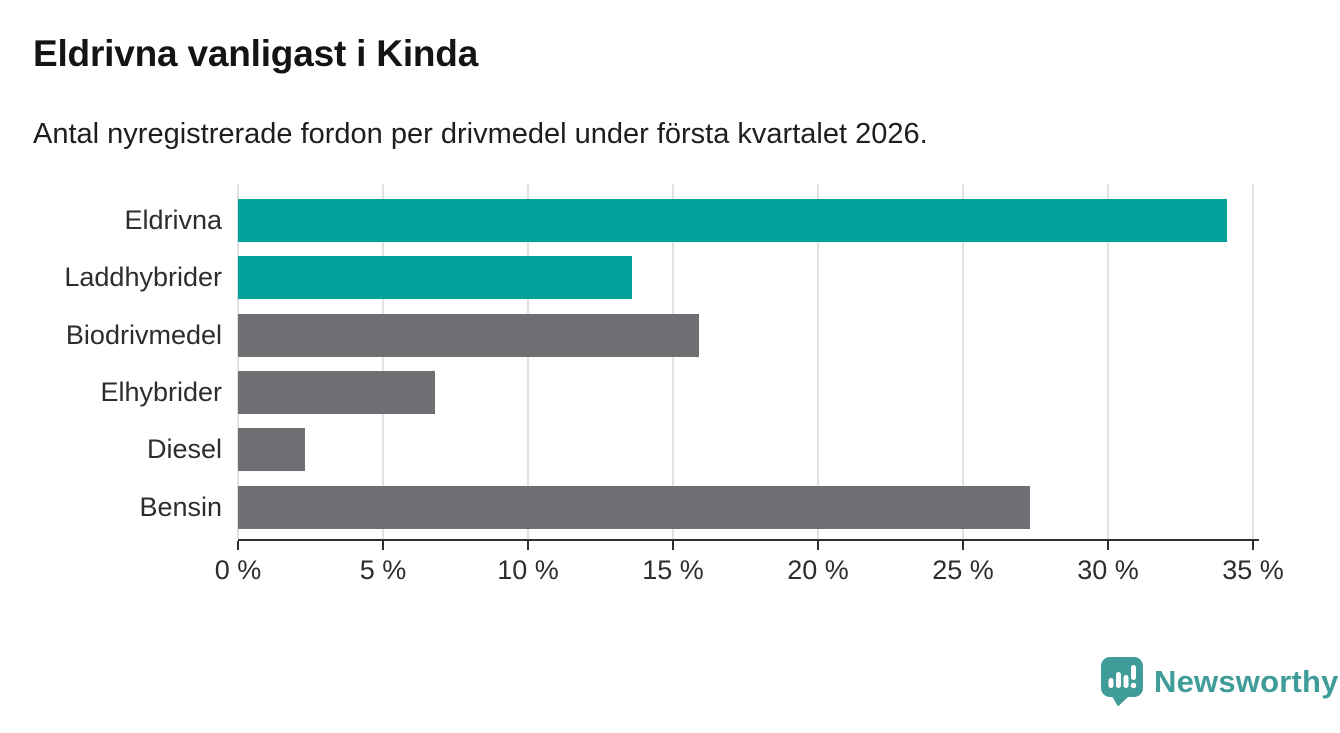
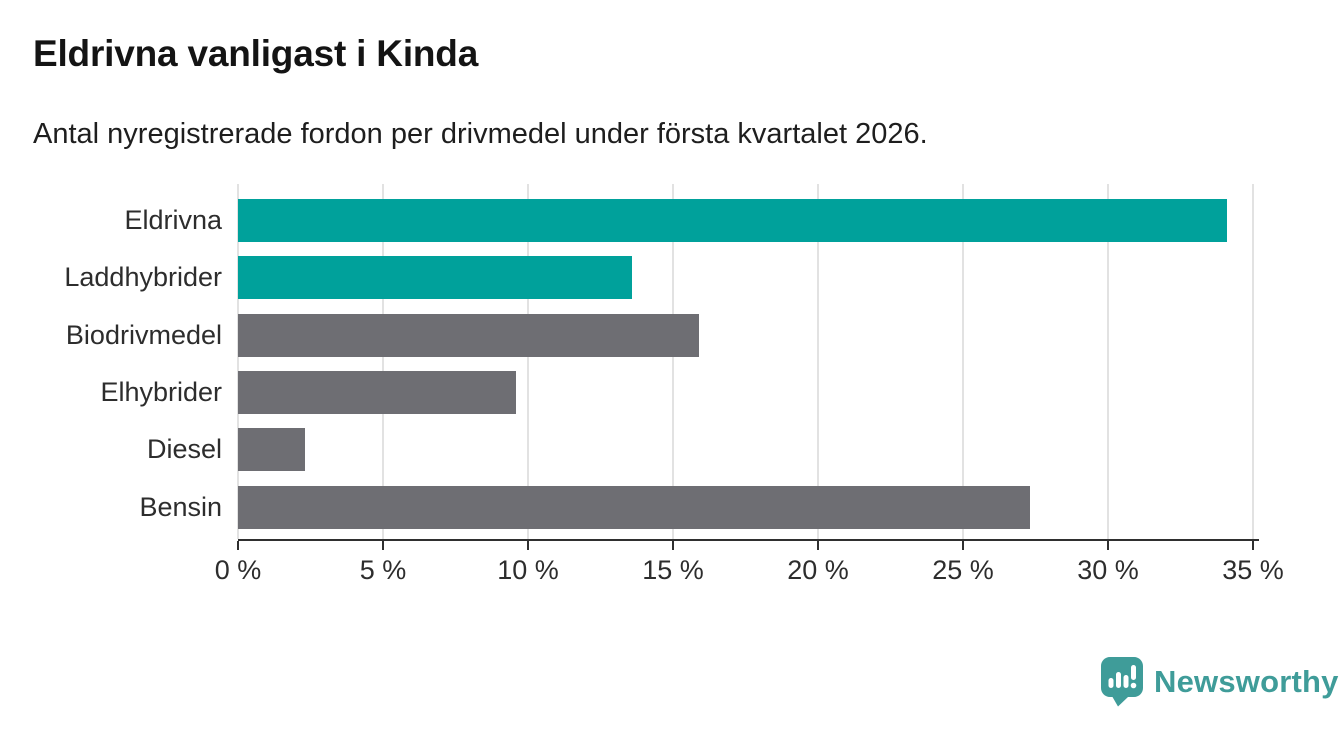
Elhybrider: 6.8% -> 9.6%
